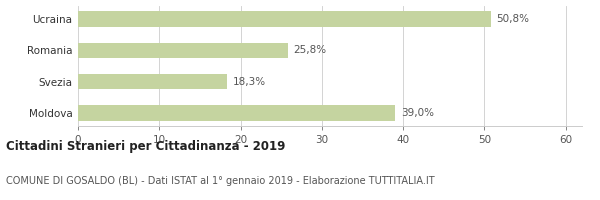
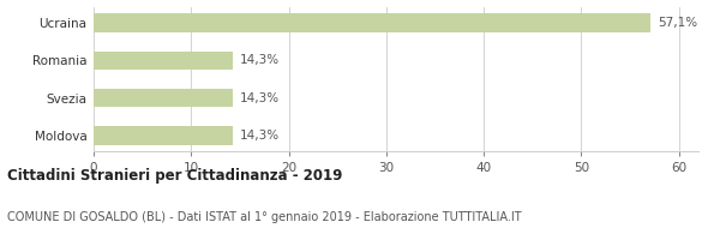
Ucraina: 50,8% -> 57,1%
Romania: 25,8% -> 14,3%
Svezia: 18,3% -> 14,3%
Moldova: 39,0% -> 14,3%
